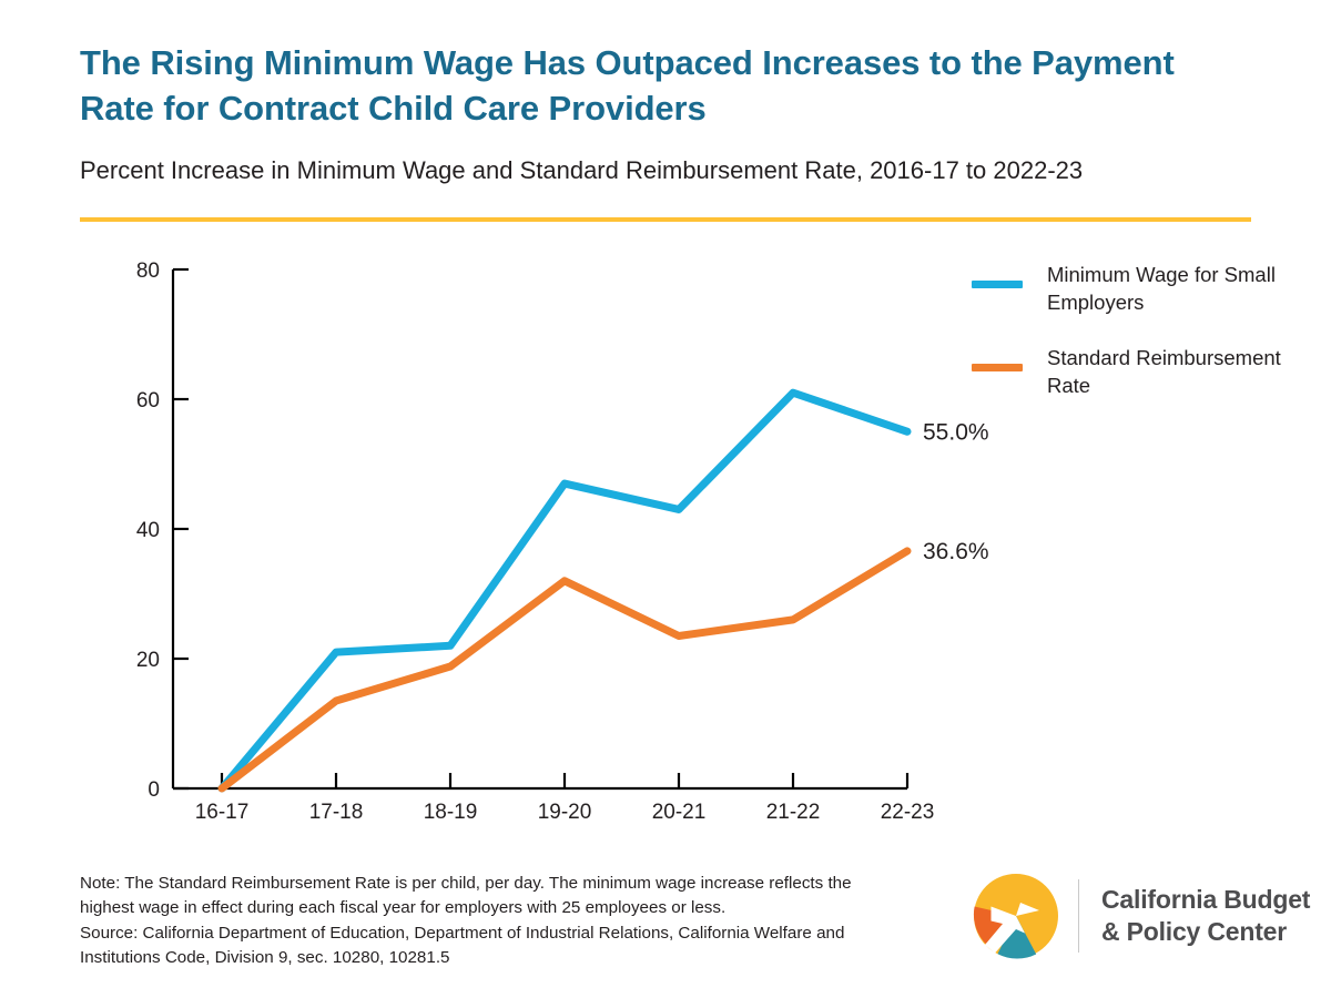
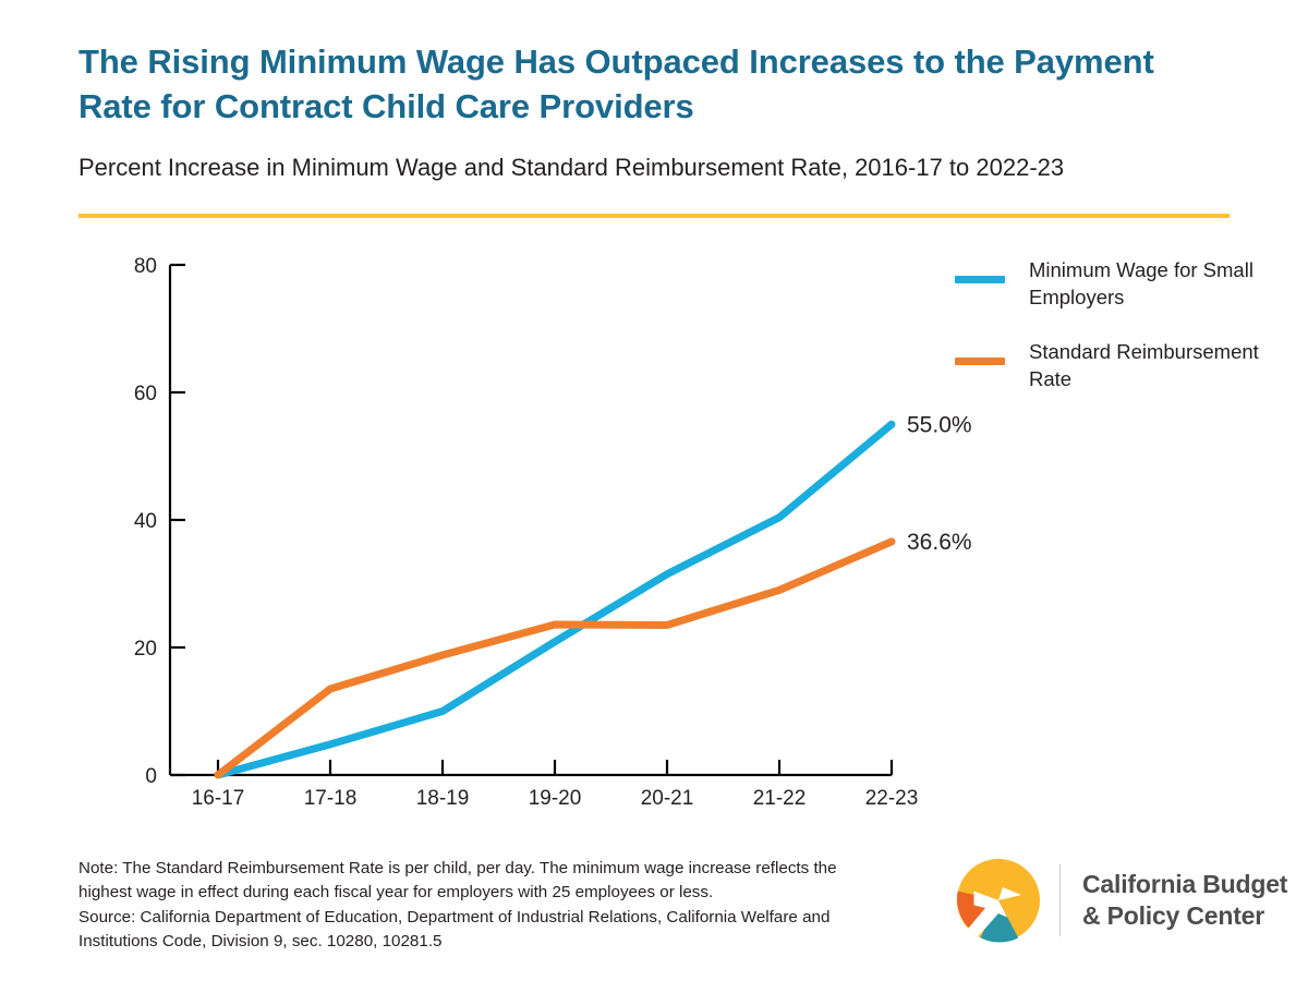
Minimum Wage for Small Employers/17-18: 21 -> 5
Minimum Wage for Small Employers/18-19: 22 -> 10
Minimum Wage for Small Employers/19-20: 47 -> 21
Standard Reimbursement Rate/19-20: 32 -> 24
Minimum Wage for Small Employers/20-21: 43 -> 32
Minimum Wage for Small Employers/21-22: 61 -> 40
Standard Reimbursement Rate/21-22: 26 -> 29
